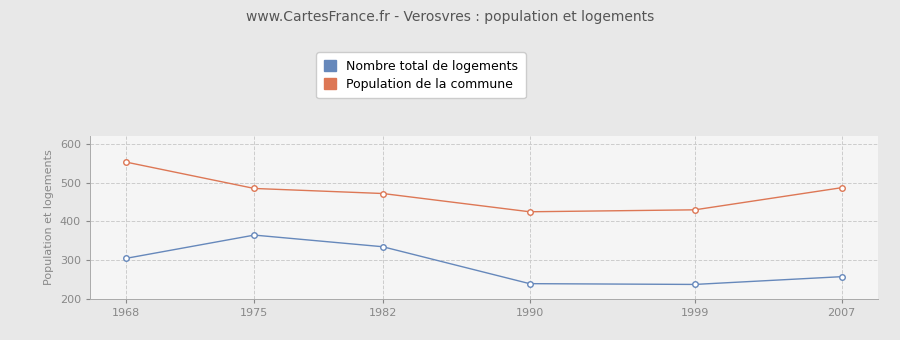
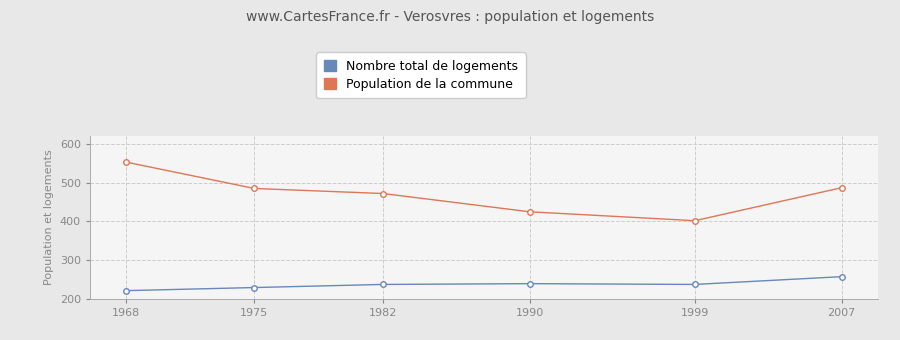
Nombre total de logements/1968: 305 -> 222
Nombre total de logements/1975: 365 -> 230
Nombre total de logements/1982: 335 -> 238
Population de la commune/1999: 430 -> 402
